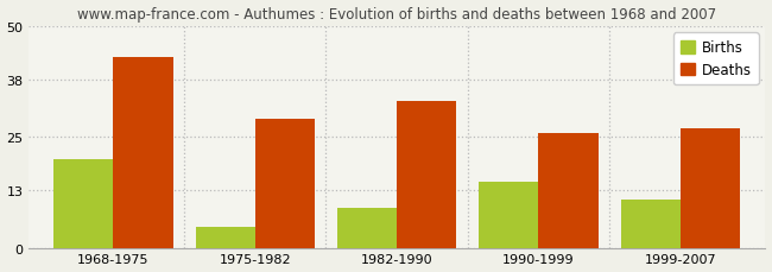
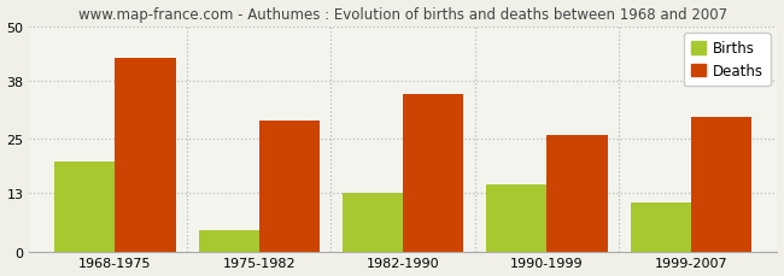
Births/1982-1990: 9 -> 13
Deaths/1982-1990: 33 -> 35
Deaths/1999-2007: 27 -> 30
